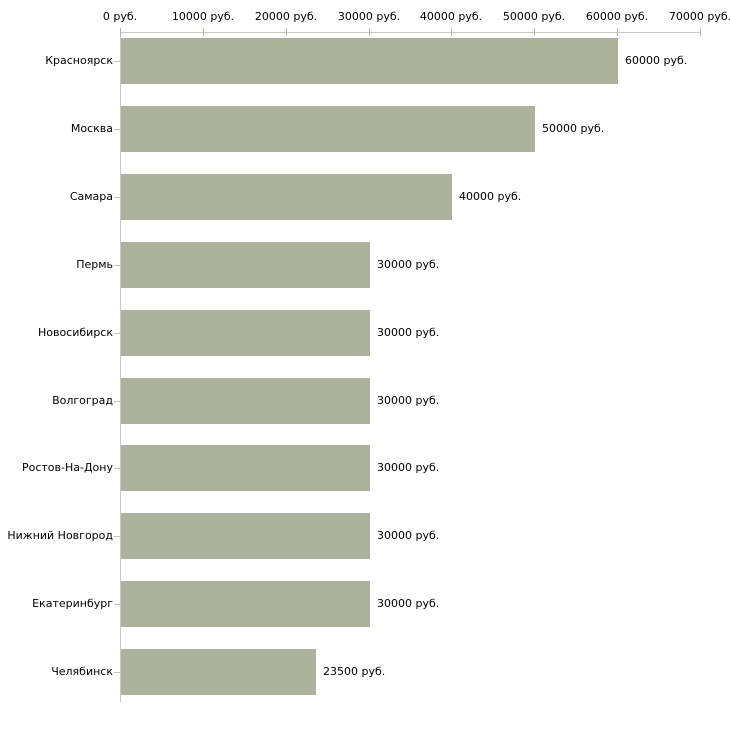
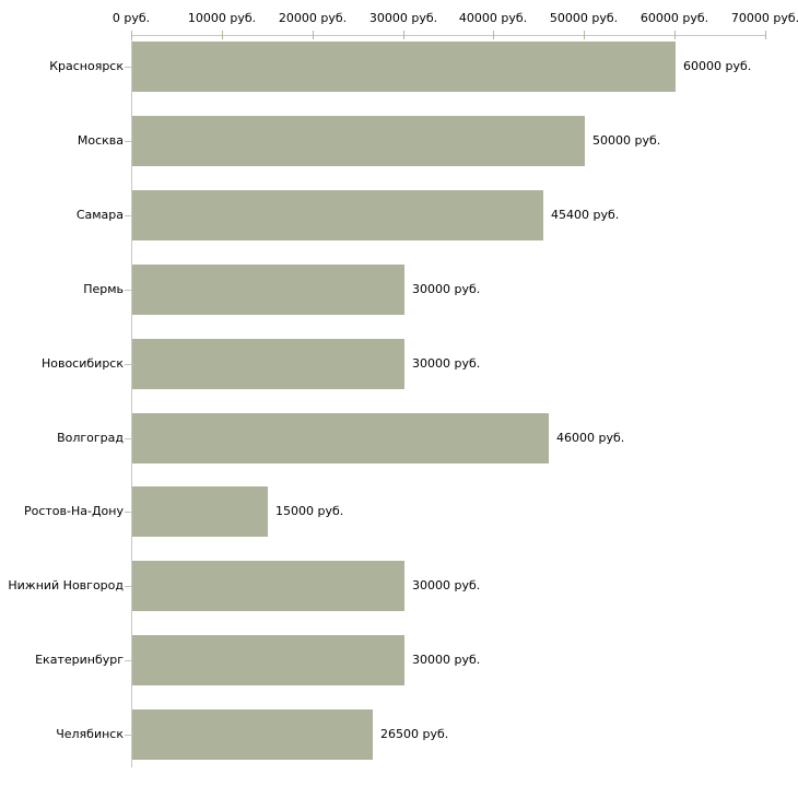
Самара: 40000 -> 45400
Волгоград: 30000 -> 46000
Ростов-На-Дону: 30000 -> 15000
Челябинск: 23500 -> 26500
